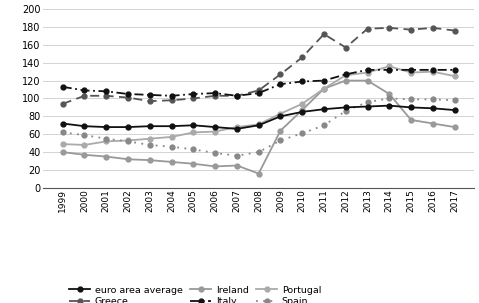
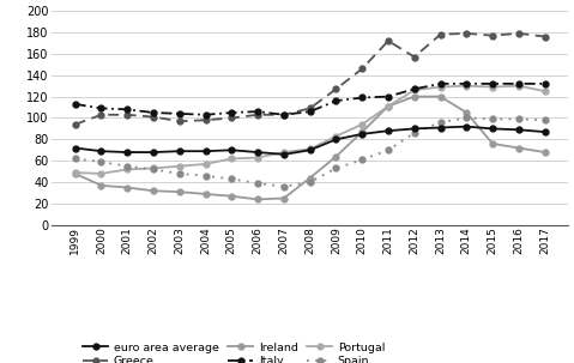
Ireland/1999: 40 -> 48
Ireland/2008: 16 -> 44
Portugal/2014: 136 -> 130
